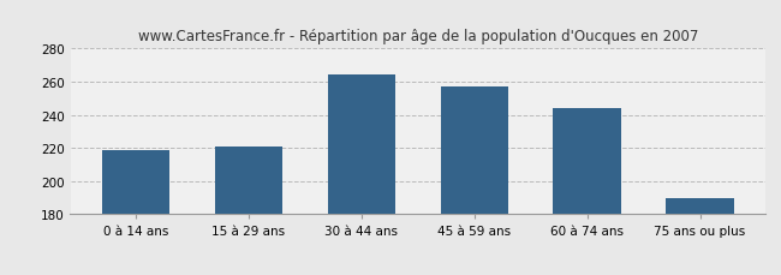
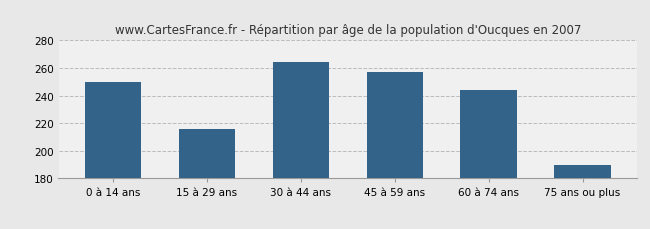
0 à 14 ans: 219 -> 250
15 à 29 ans: 221 -> 216
